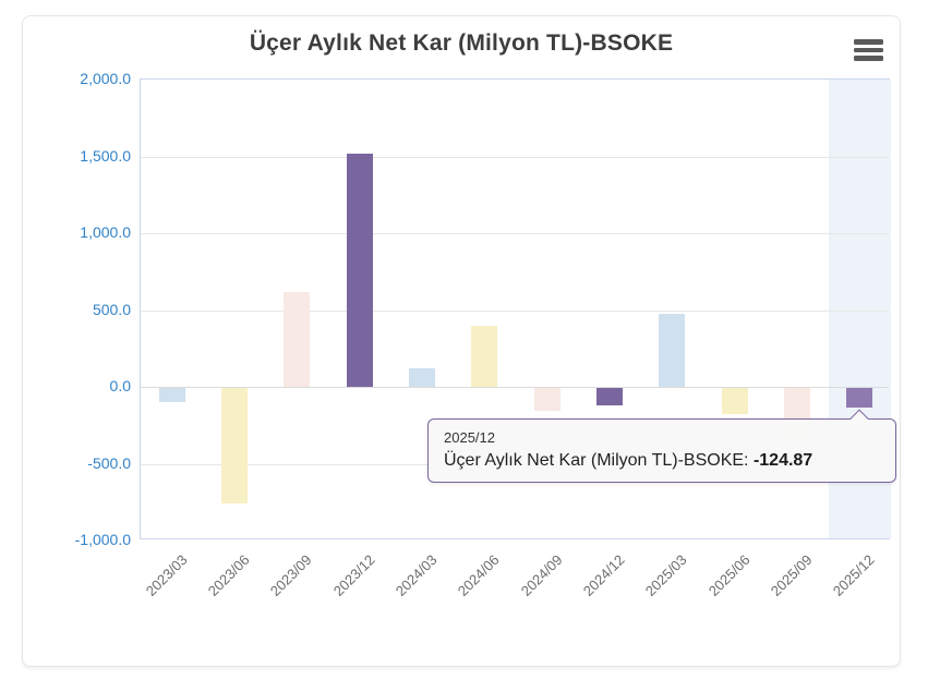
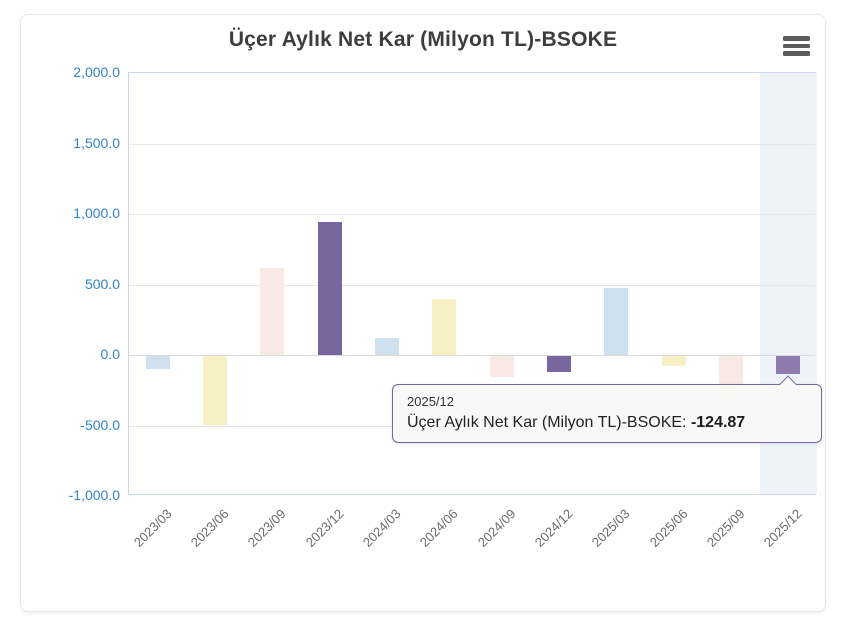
2023/06: -750 -> -490
2023/12: 1520 -> 940
2025/06: -170 -> -70
